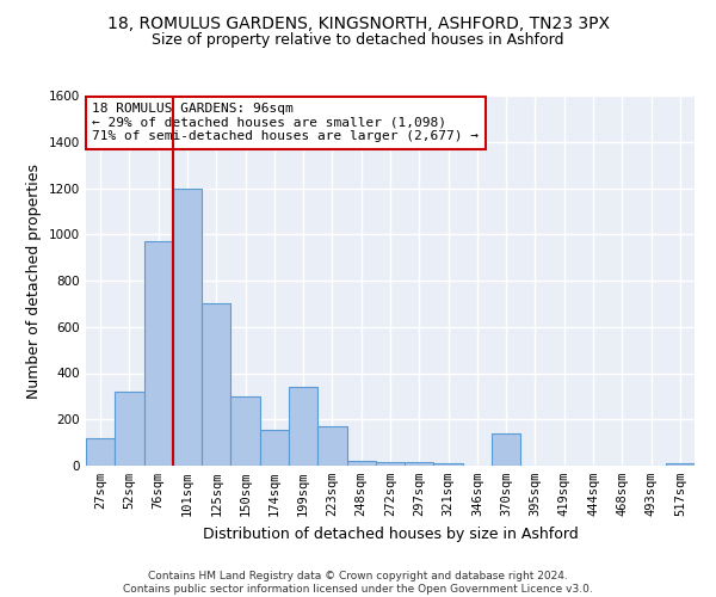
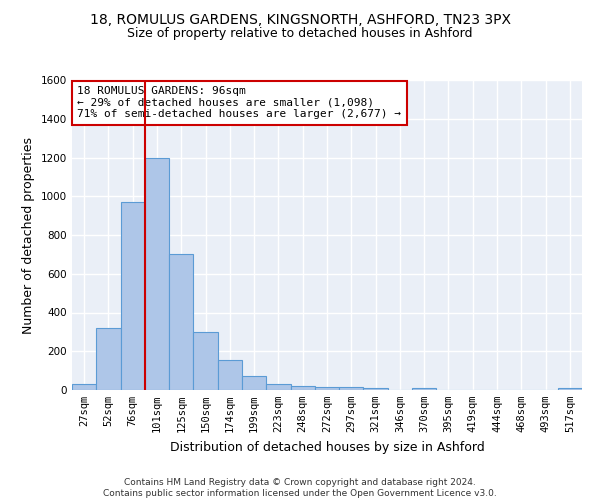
27sqm: 120 -> 30
199sqm: 340 -> 70
223sqm: 170 -> 30
370sqm: 140 -> 10
